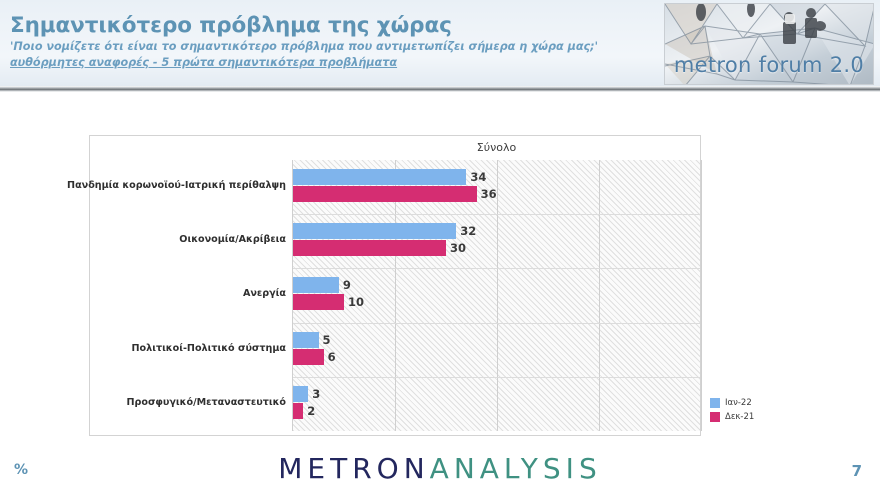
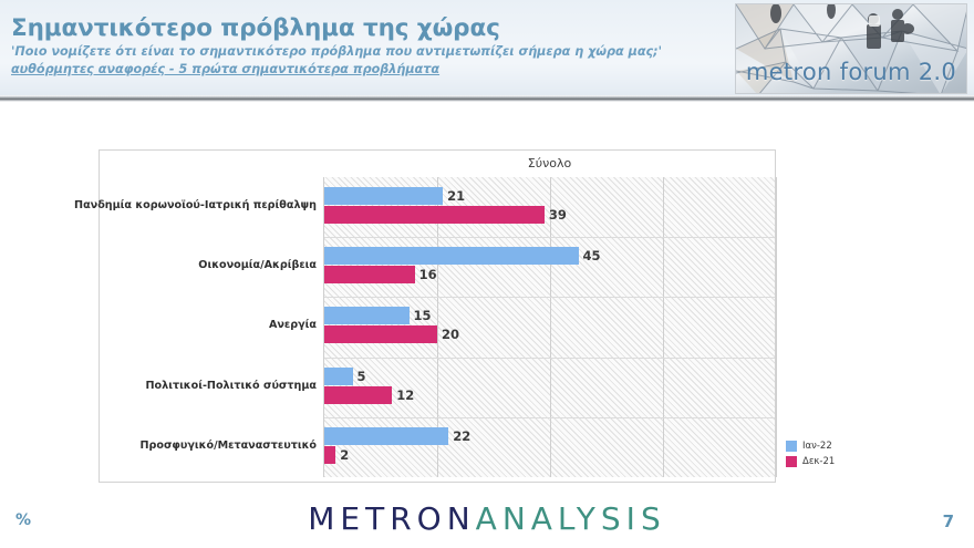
Ιαν-22/Πανδημία κορωνοϊού-Ιατρική περίθαλψη: 34 -> 21
Δεκ-21/Πανδημία κορωνοϊού-Ιατρική περίθαλψη: 36 -> 39
Ιαν-22/Οικονομία/Ακρίβεια: 32 -> 45
Δεκ-21/Οικονομία/Ακρίβεια: 30 -> 16
Ιαν-22/Ανεργία: 9 -> 15
Δεκ-21/Ανεργία: 10 -> 20
Δεκ-21/Πολιτικοί-Πολιτικό σύστημα: 6 -> 12
Ιαν-22/Προσφυγικό/Μεταναστευτικό: 3 -> 22
